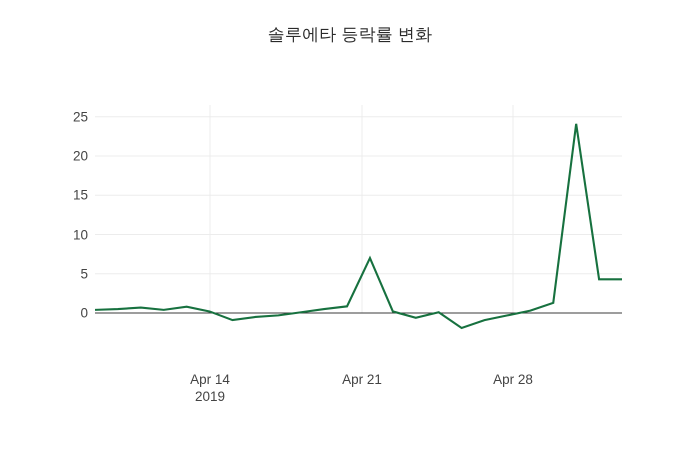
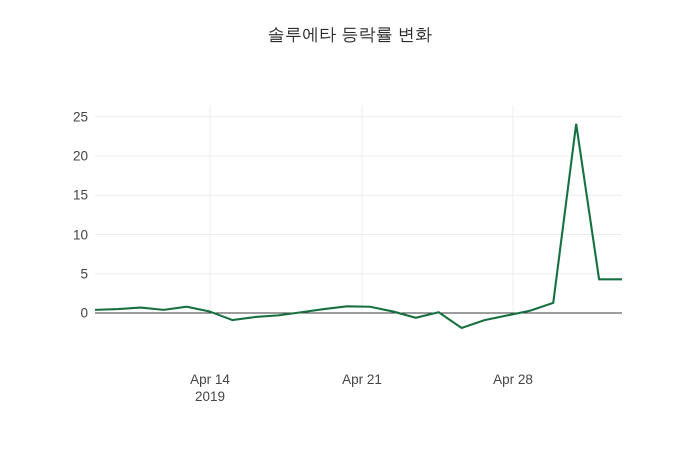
Apr 21: 7 -> 1
